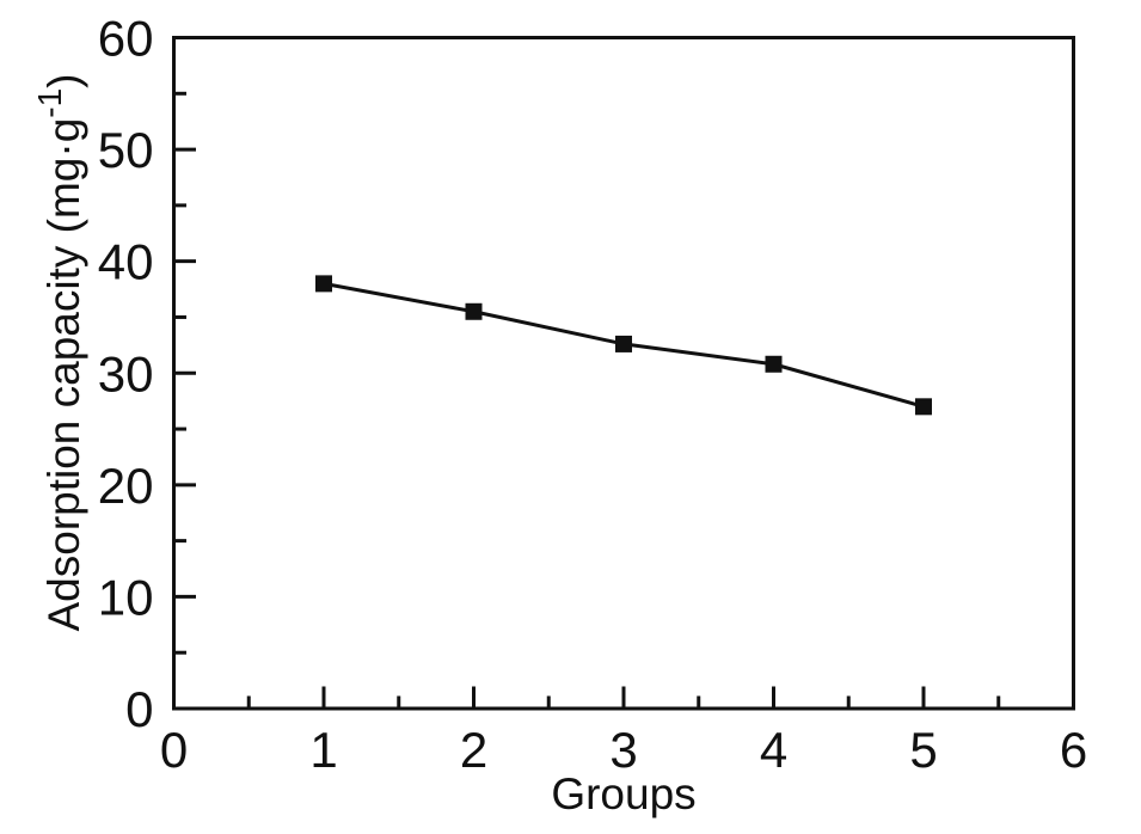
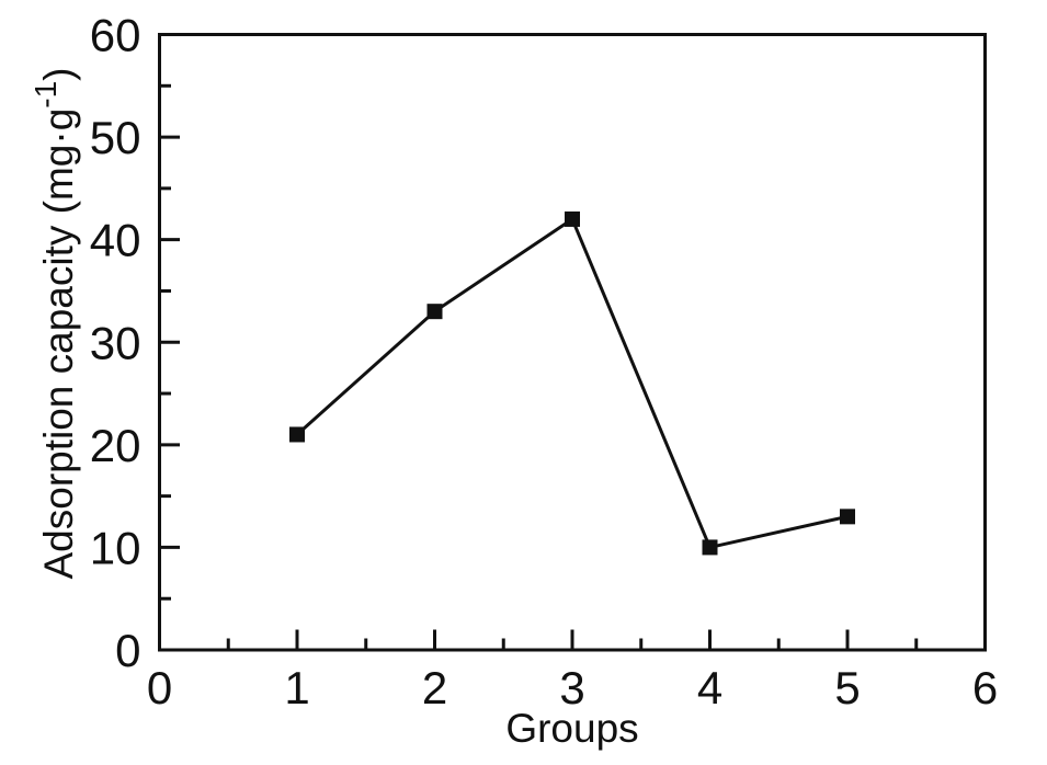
1: 38 -> 21
2: 36 -> 33
3: 33 -> 42
4: 31 -> 10
5: 27 -> 13
